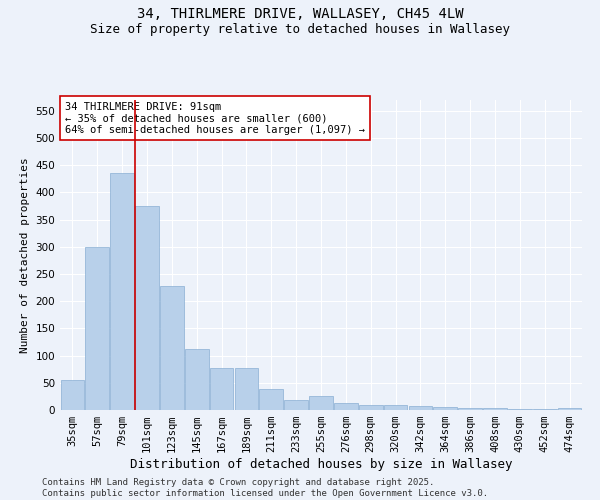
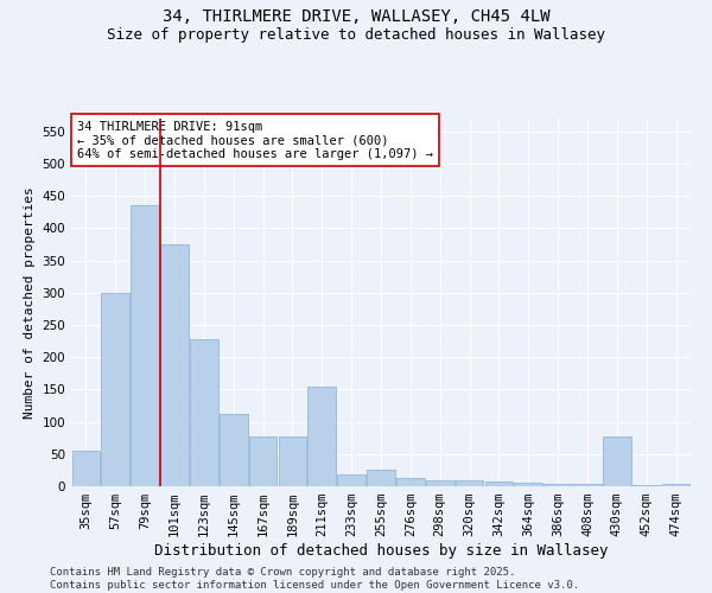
211sqm: 38 -> 154
430sqm: 2 -> 78
